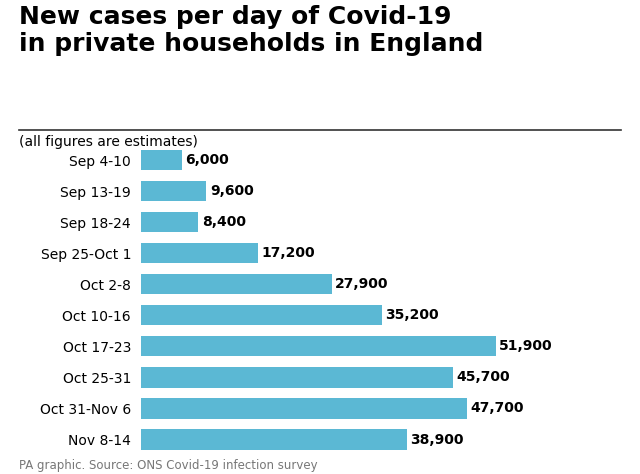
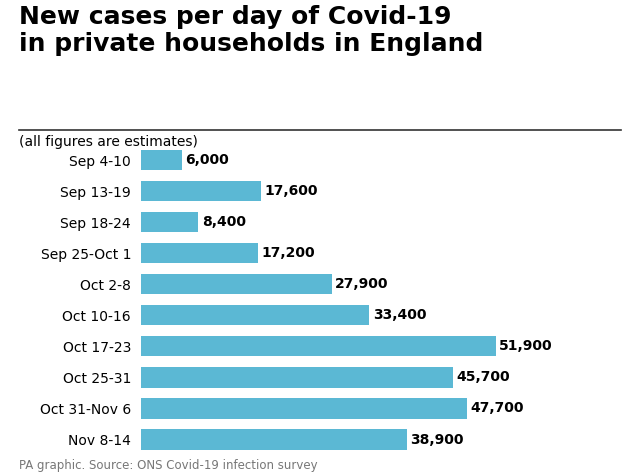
Sep 13-19: 9,600 -> 17,600
Oct 10-16: 35,200 -> 33,400
